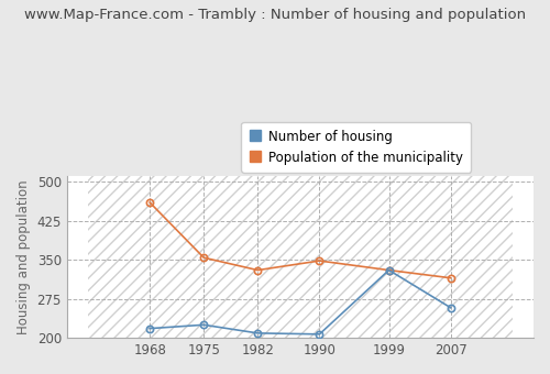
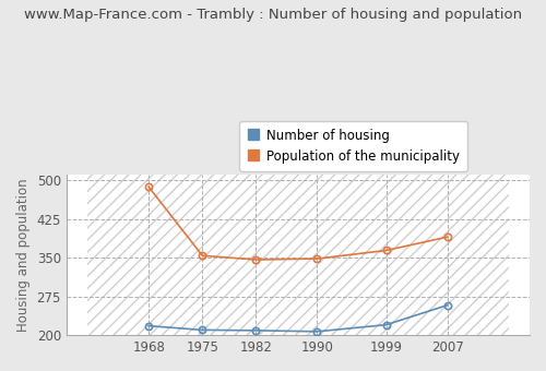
Population of the municipality/1968: 460 -> 487
Number of housing/1975: 225 -> 210
Population of the municipality/1982: 330 -> 346
Number of housing/1999: 330 -> 220
Population of the municipality/1999: 330 -> 364
Population of the municipality/2007: 315 -> 390
